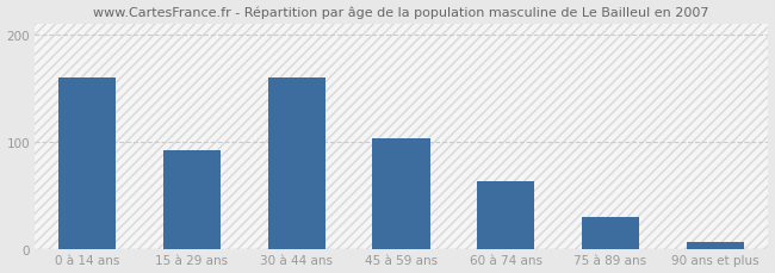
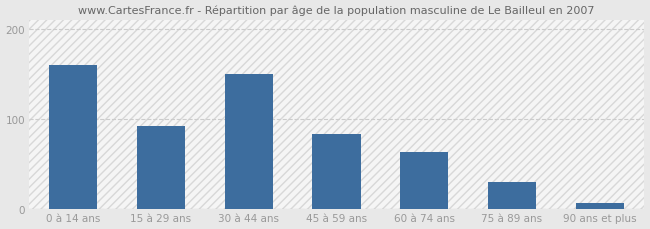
30 à 44 ans: 160 -> 150
45 à 59 ans: 104 -> 83
